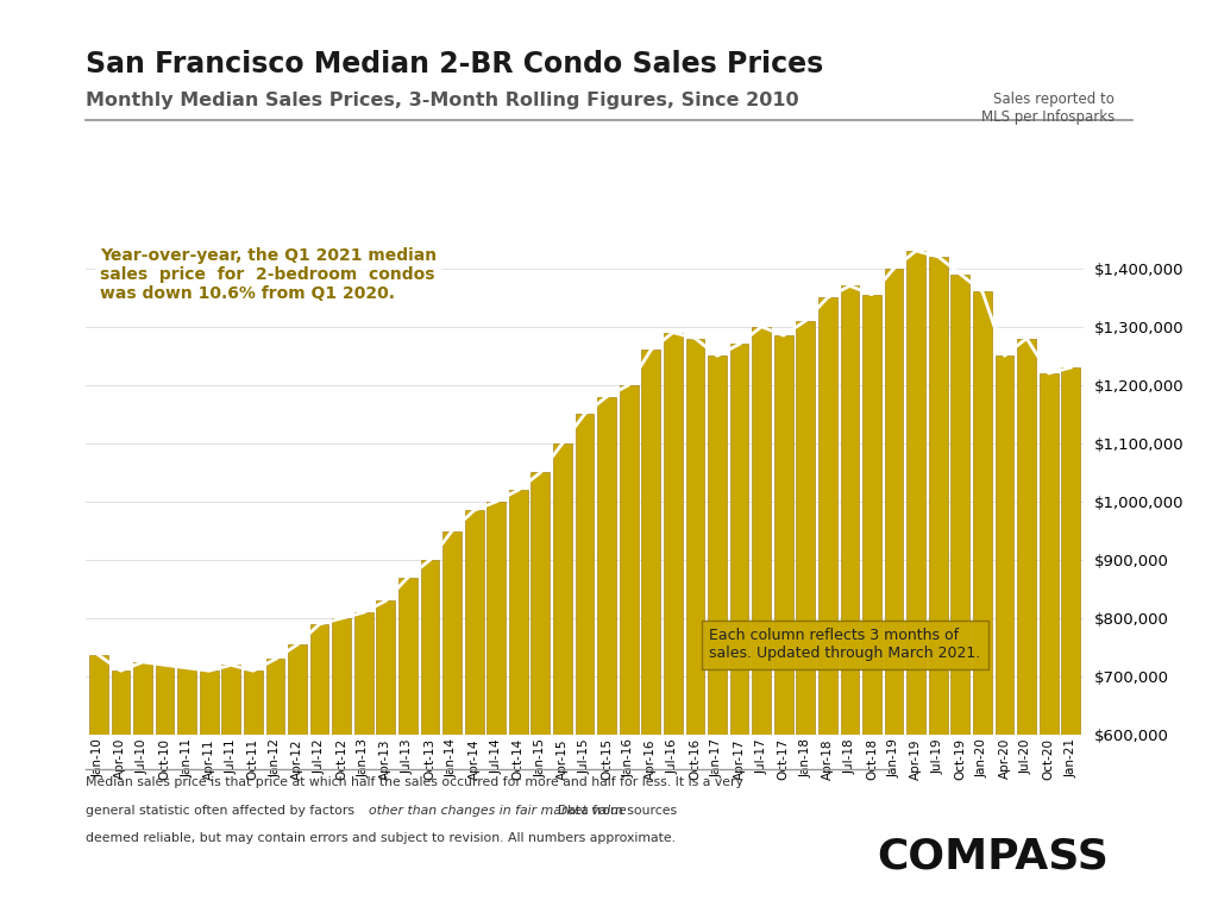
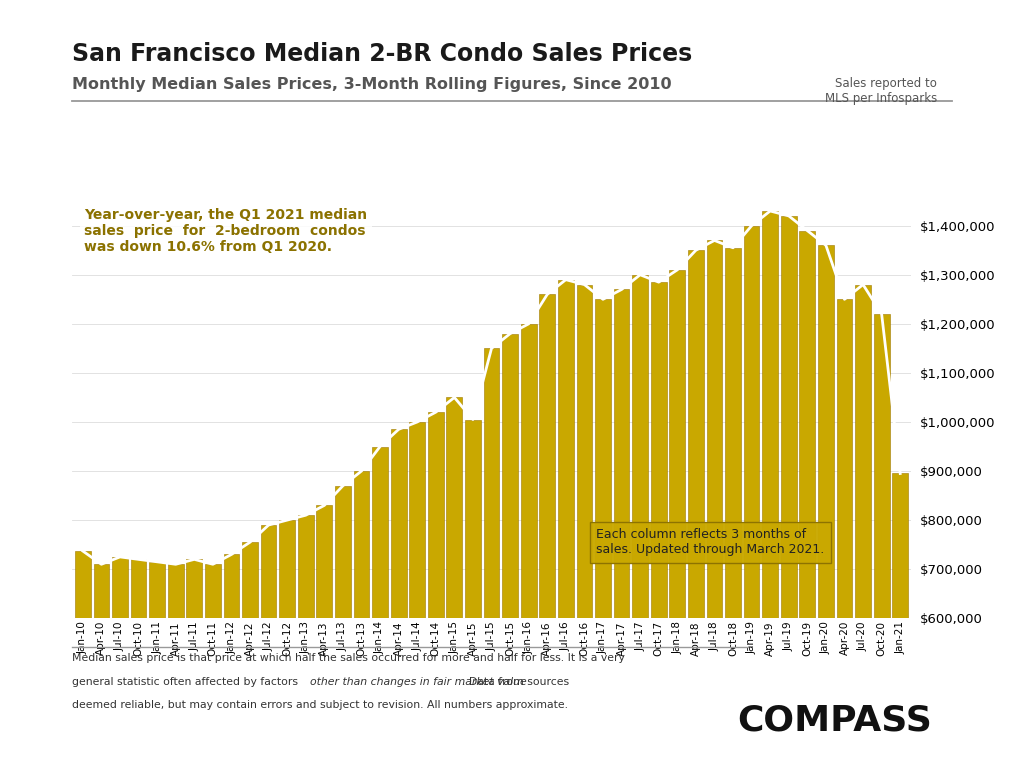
Apr-15: $1,100,000 -> $1,005,000
Jan-21: $1,230,000 -> $895,000
